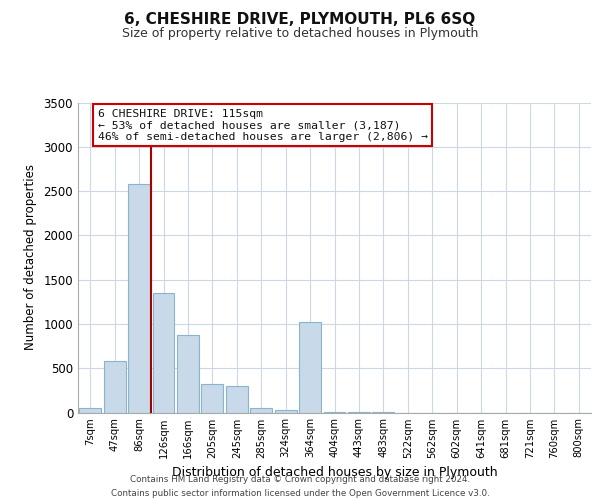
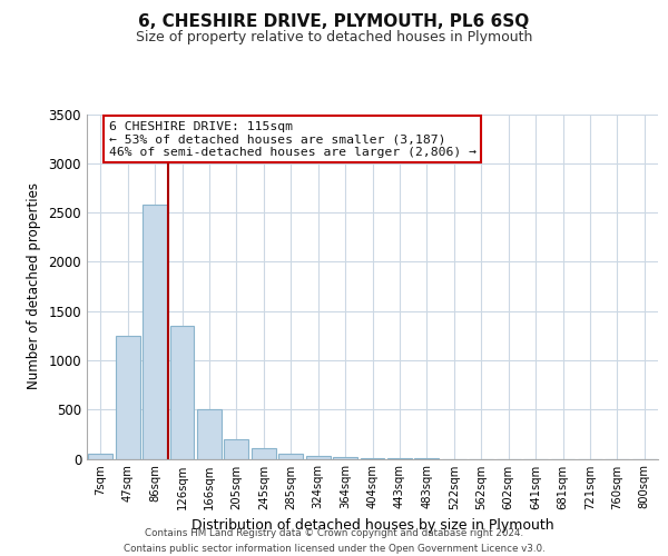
47sqm: 580 -> 1250
166sqm: 880 -> 500
205sqm: 320 -> 200
245sqm: 300 -> 110
364sqm: 1020 -> 20
